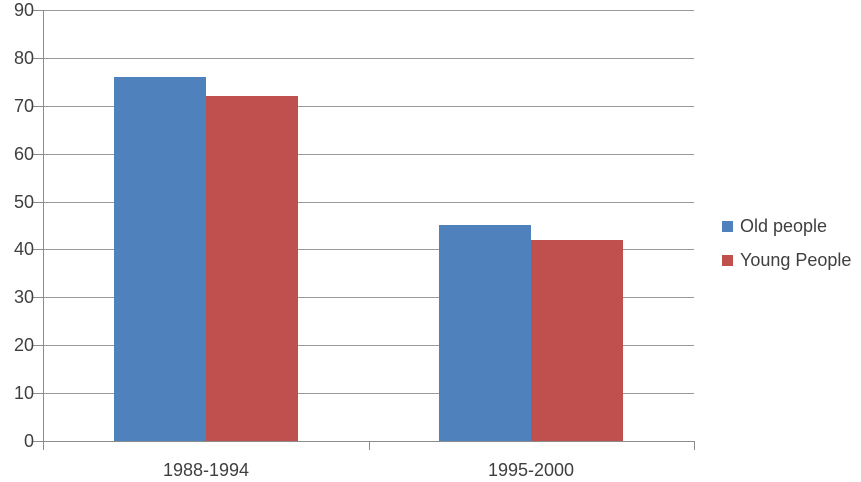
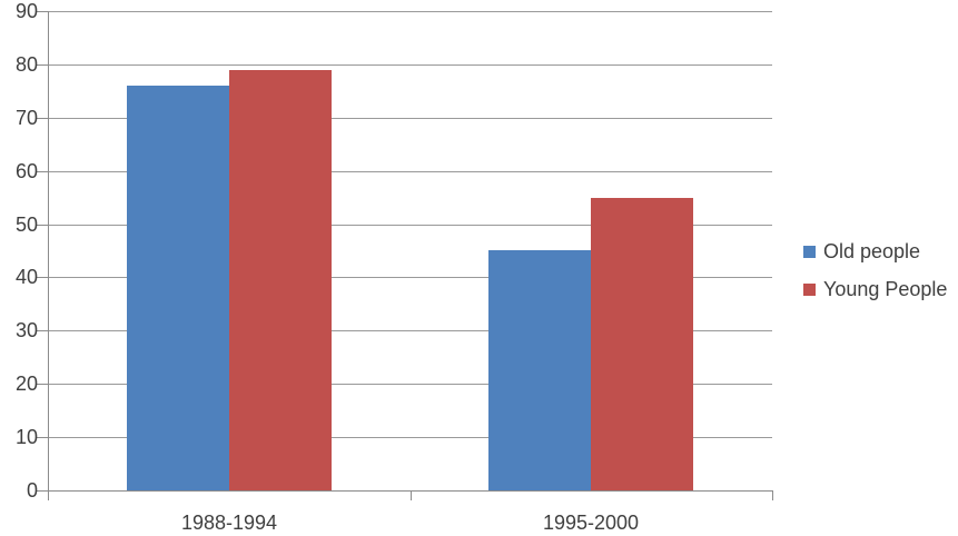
Young People/1988-1994: 72 -> 79
Young People/1995-2000: 42 -> 55
